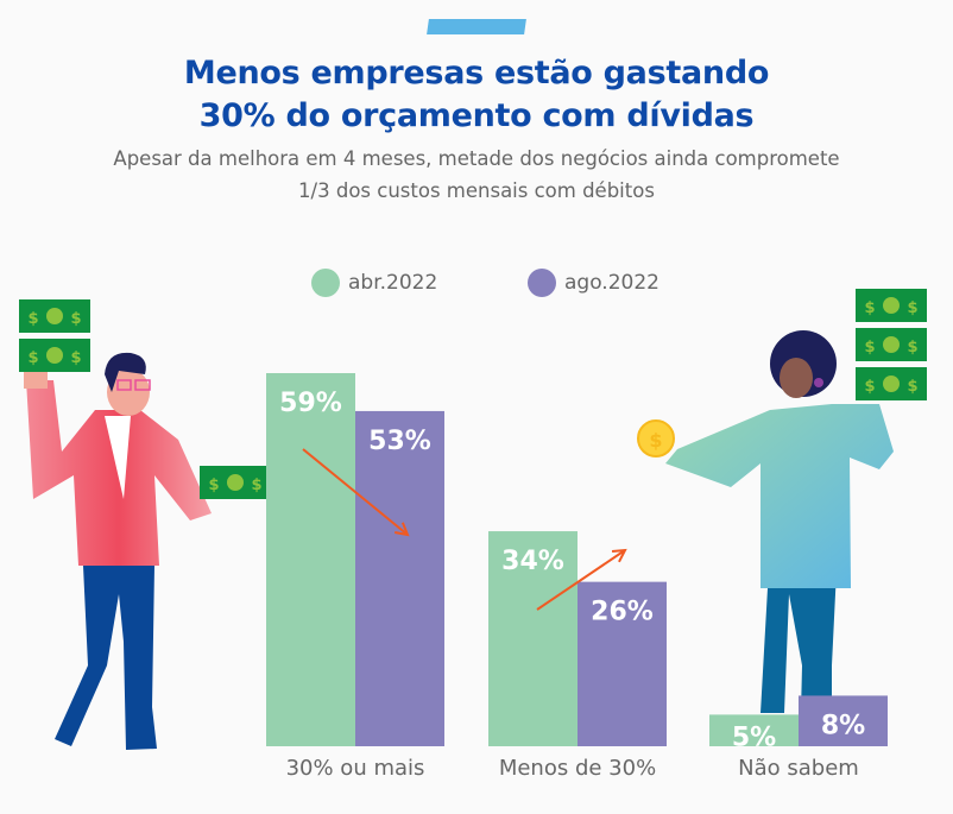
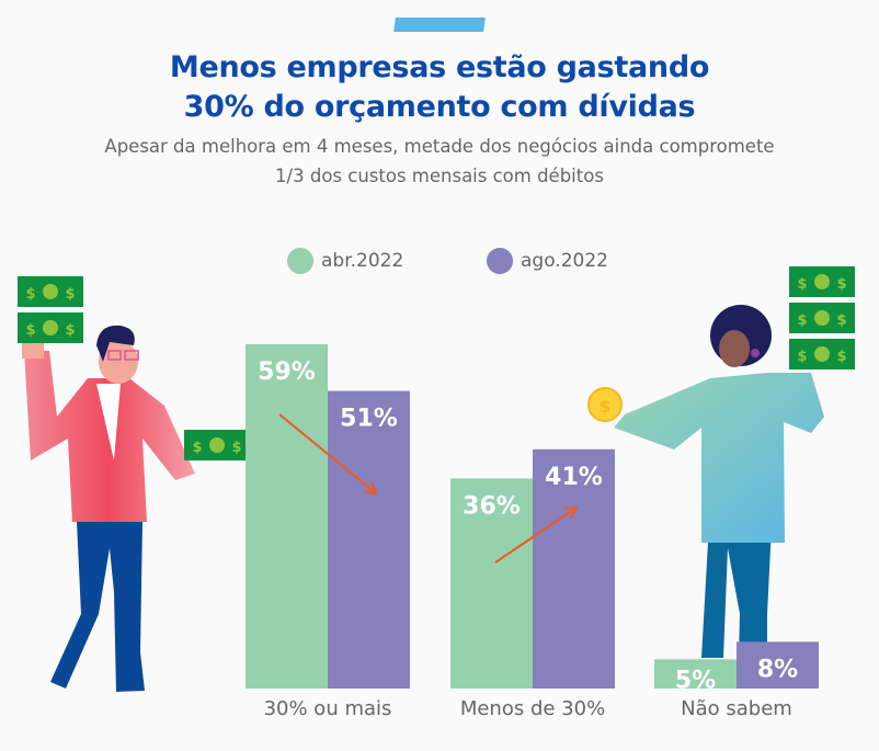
ago.2022/30% ou mais: 53% -> 51%
abr.2022/Menos de 30%: 34% -> 36%
ago.2022/Menos de 30%: 26% -> 41%
